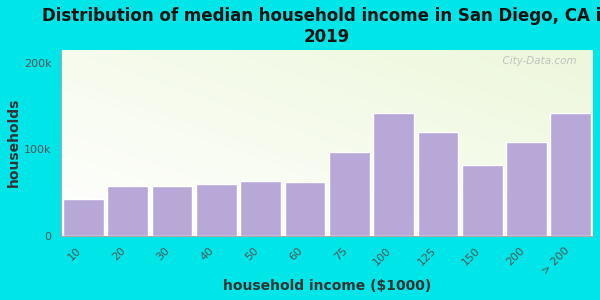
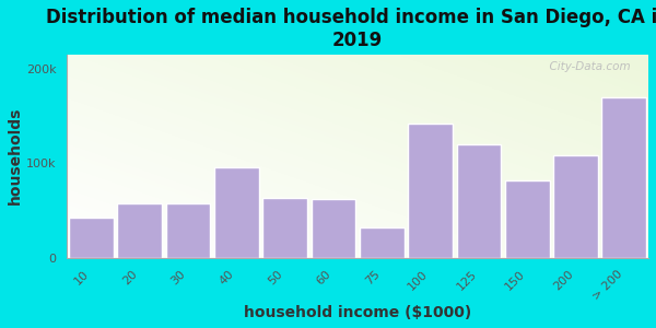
40: 60k -> 96k
75: 97k -> 32k
> 200: 142k -> 170k
